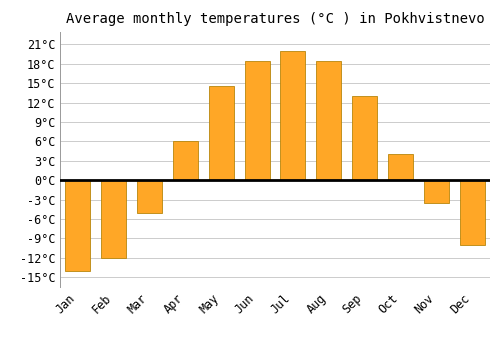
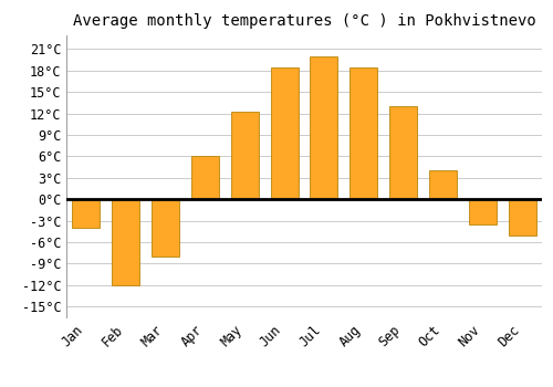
Jan: -14.0°C -> -4.0°C
Mar: -5.0°C -> -8.0°C
May: 14.5°C -> 12.2°C
Dec: -10.0°C -> -5.0°C
